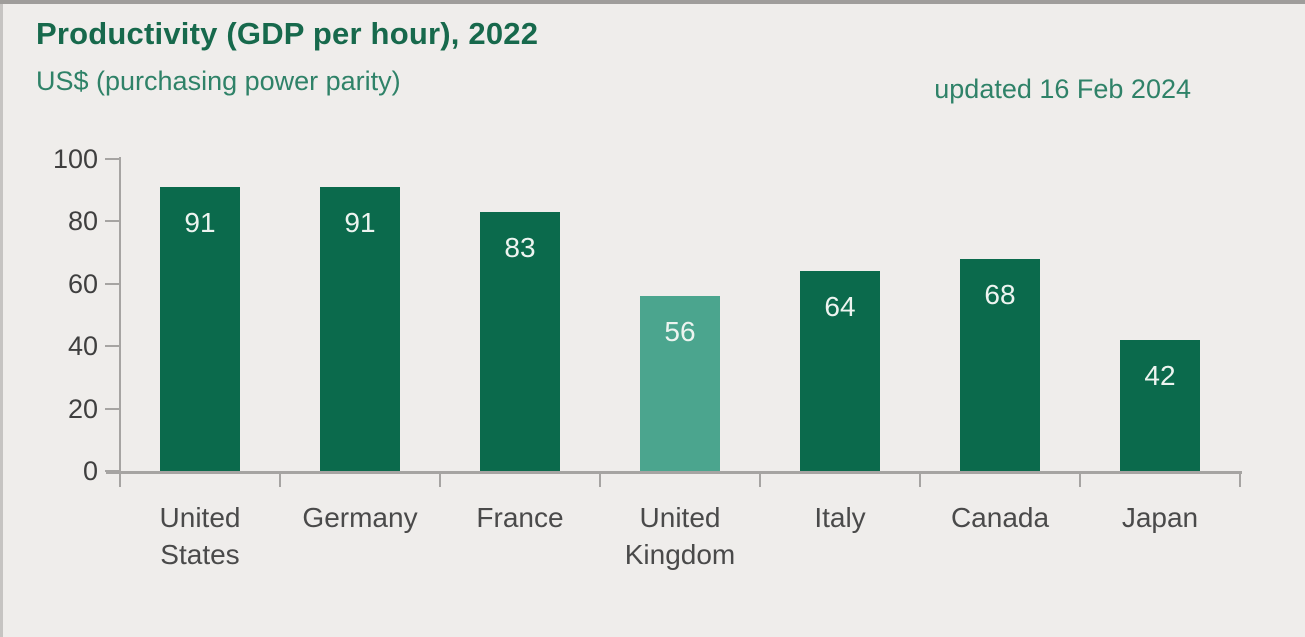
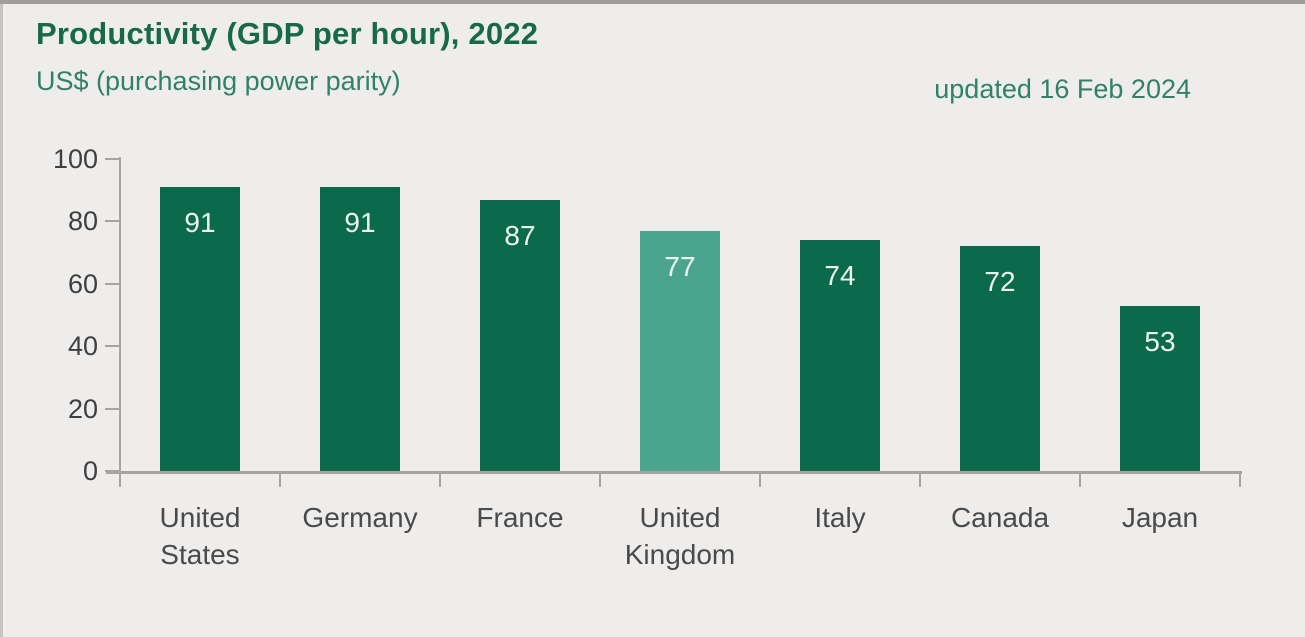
France: 83 -> 87
United Kingdom: 56 -> 77
Italy: 64 -> 74
Canada: 68 -> 72
Japan: 42 -> 53
